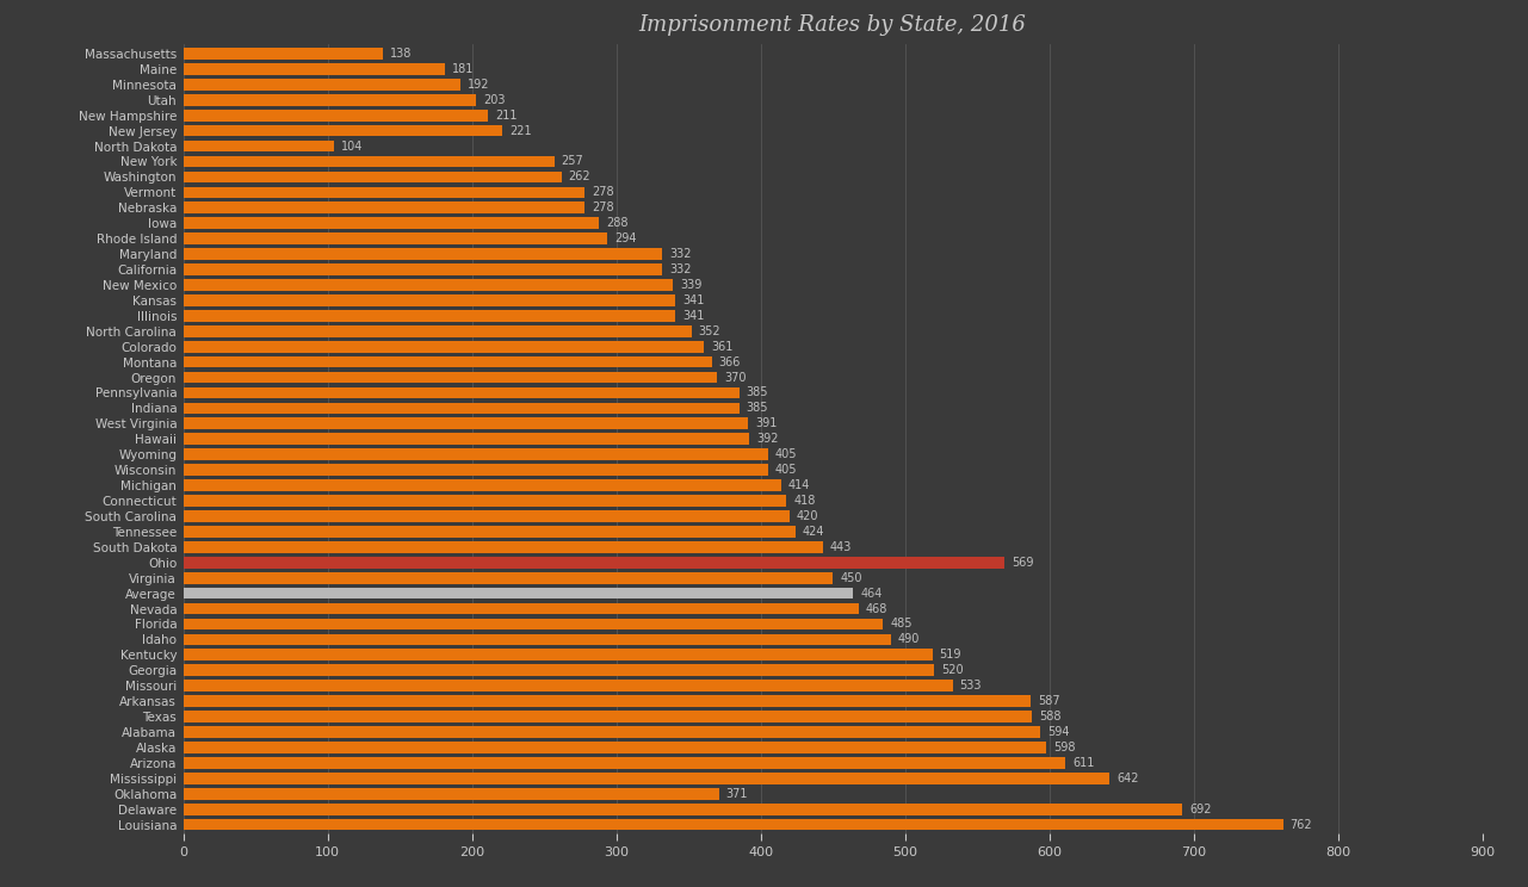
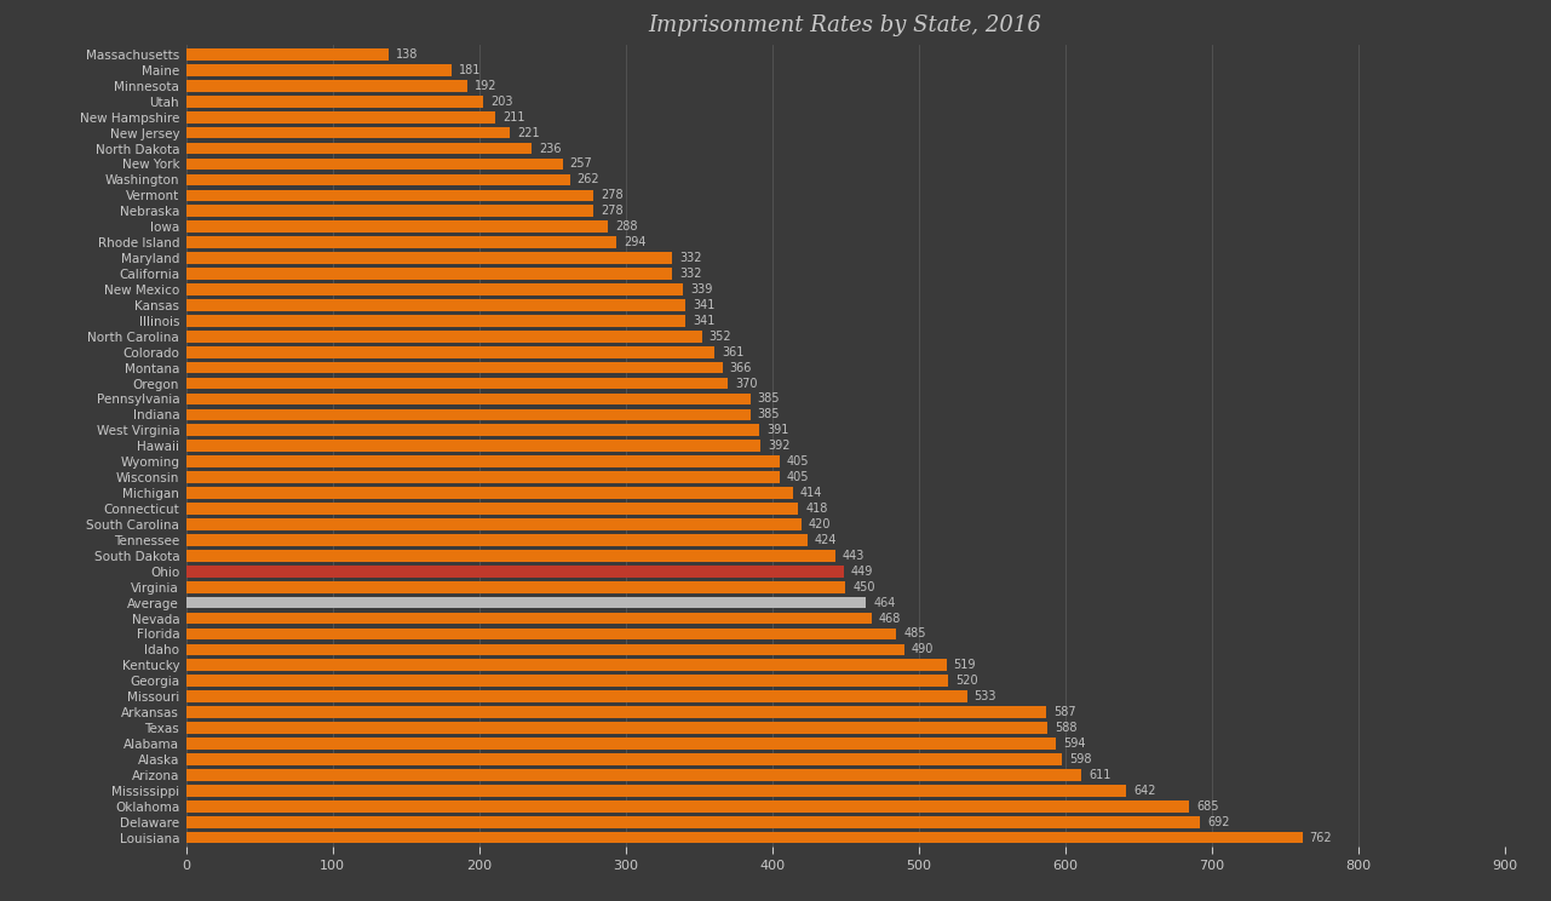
North Dakota: 104 -> 236
Ohio: 569 -> 449
Oklahoma: 371 -> 685
